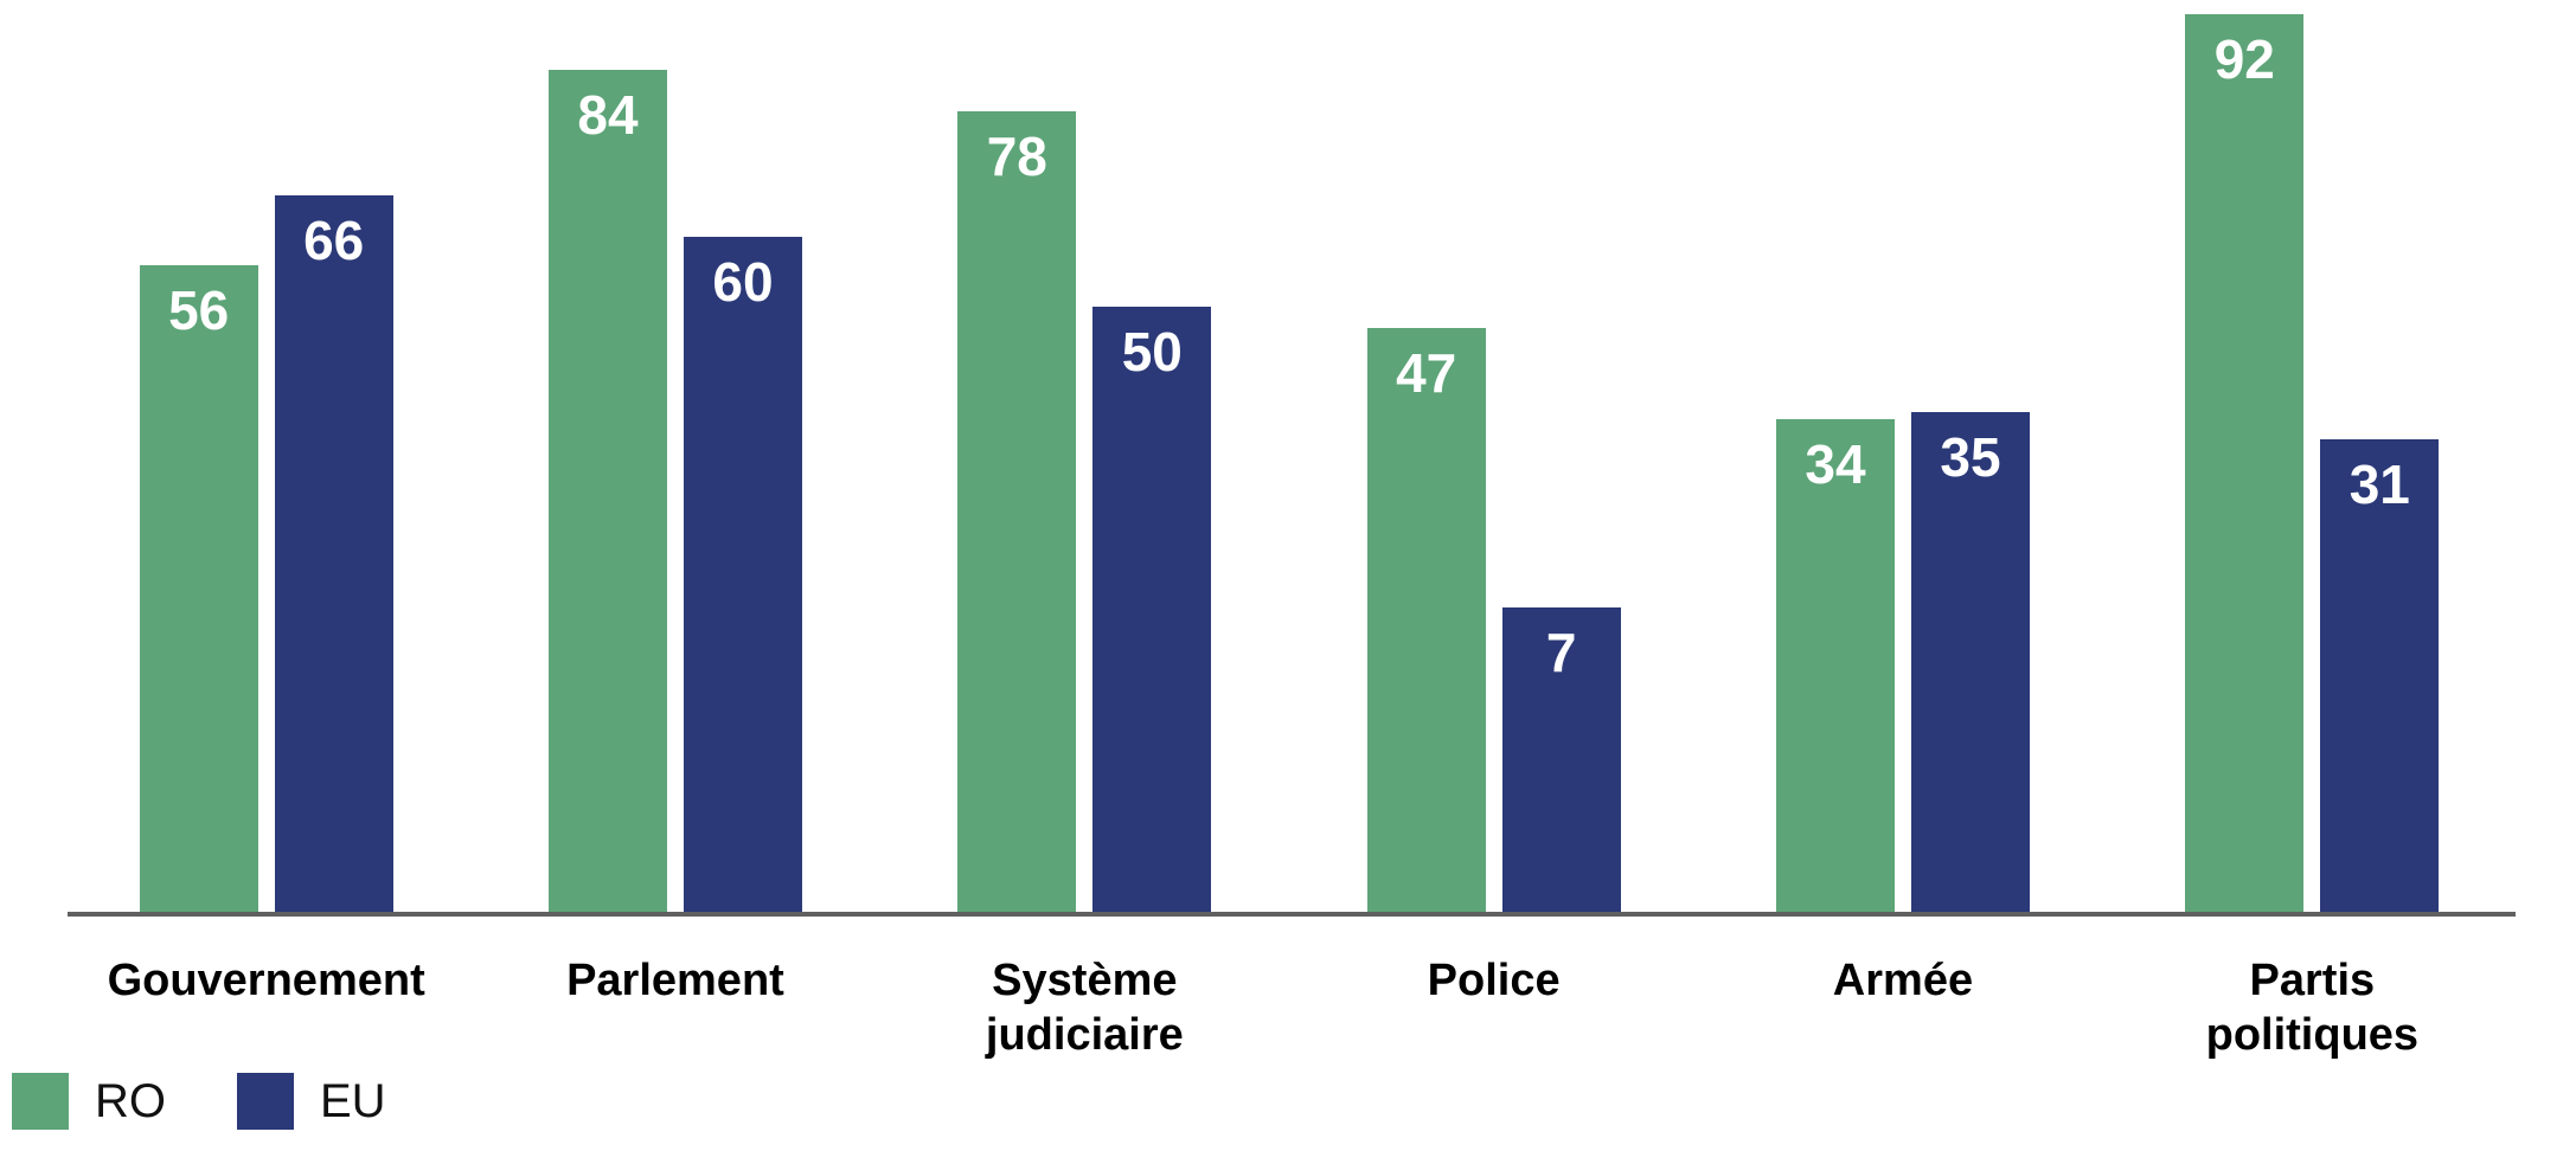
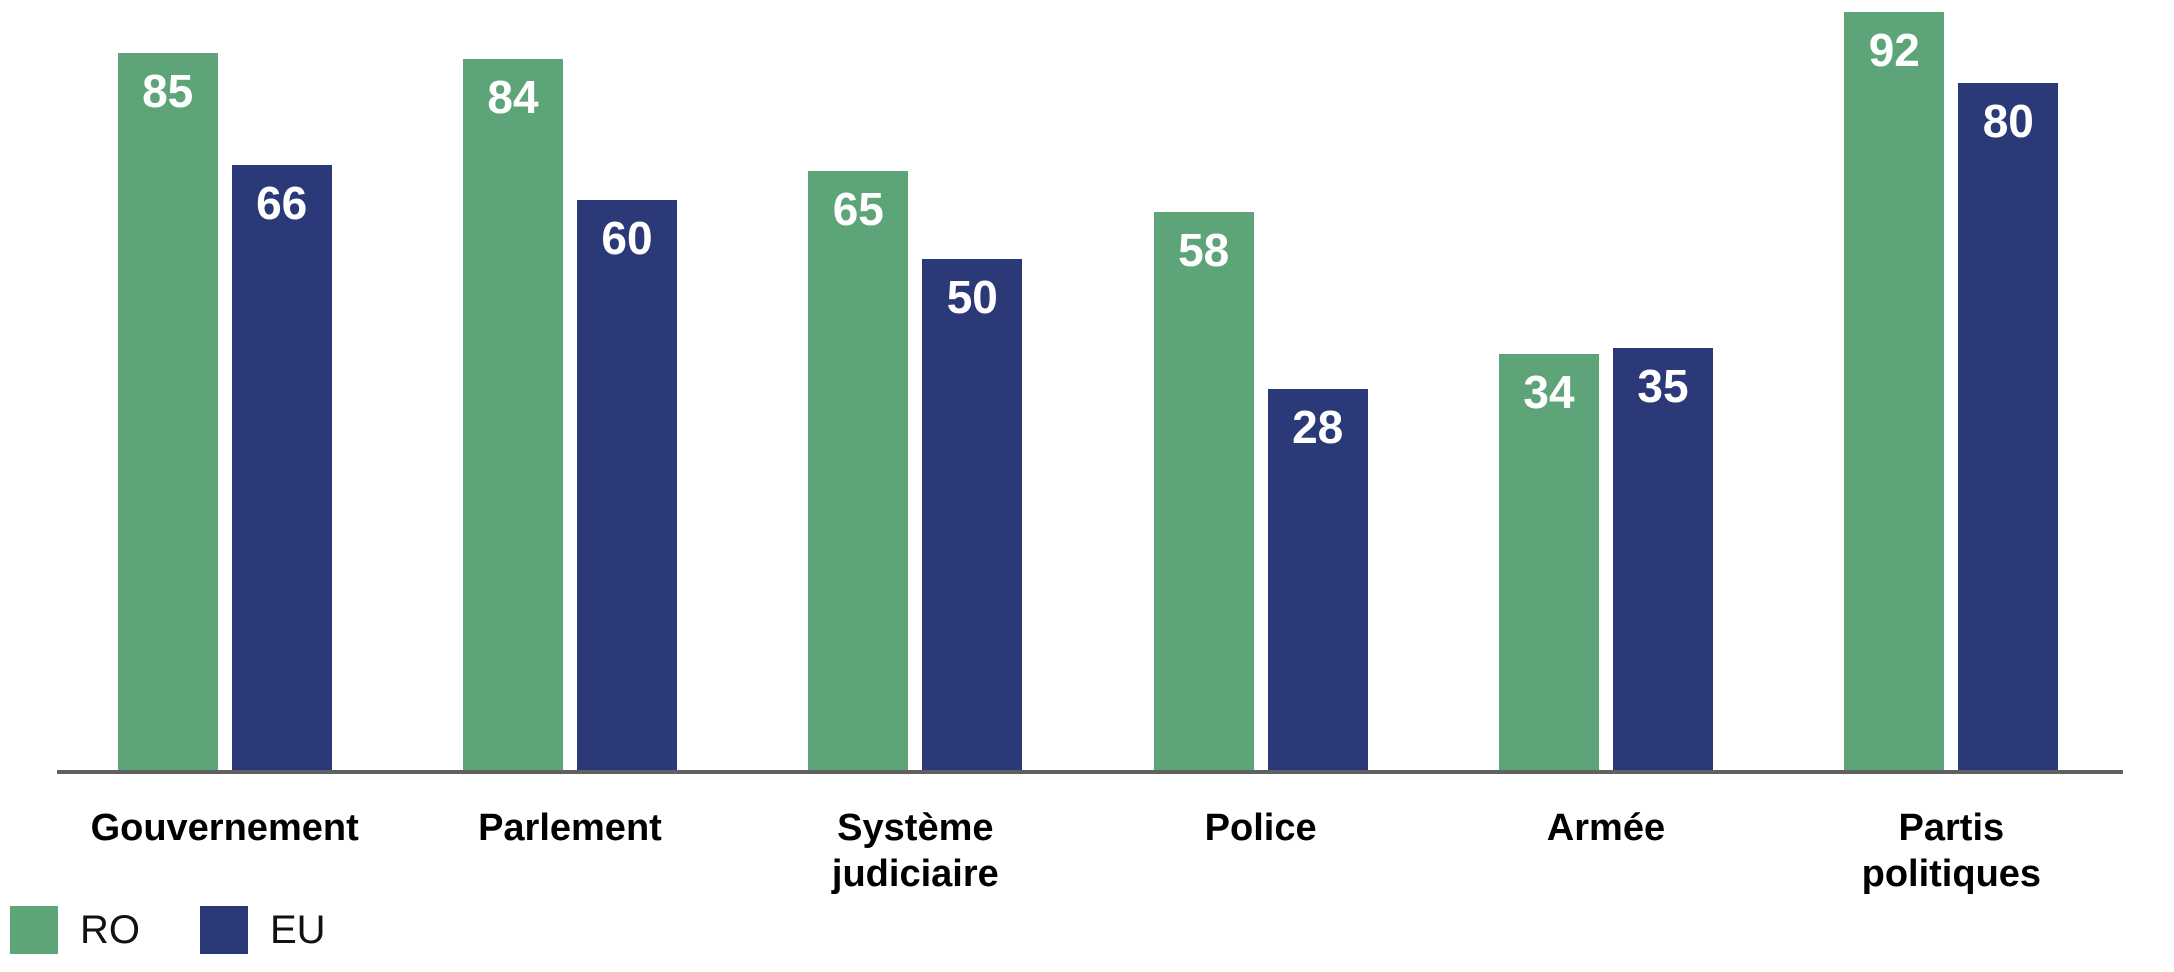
RO/Gouvernement: 56 -> 85
RO/Système judiciaire: 78 -> 65
RO/Police: 47 -> 58
EU/Police: 7 -> 28
EU/Partis politiques: 31 -> 80
